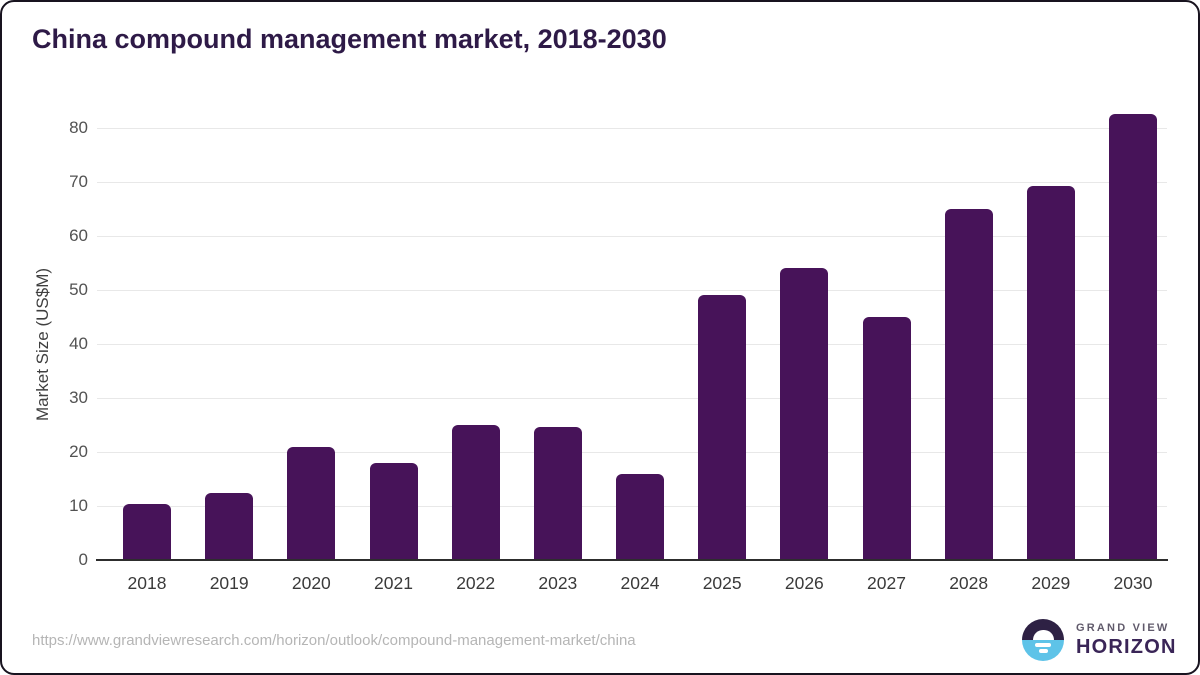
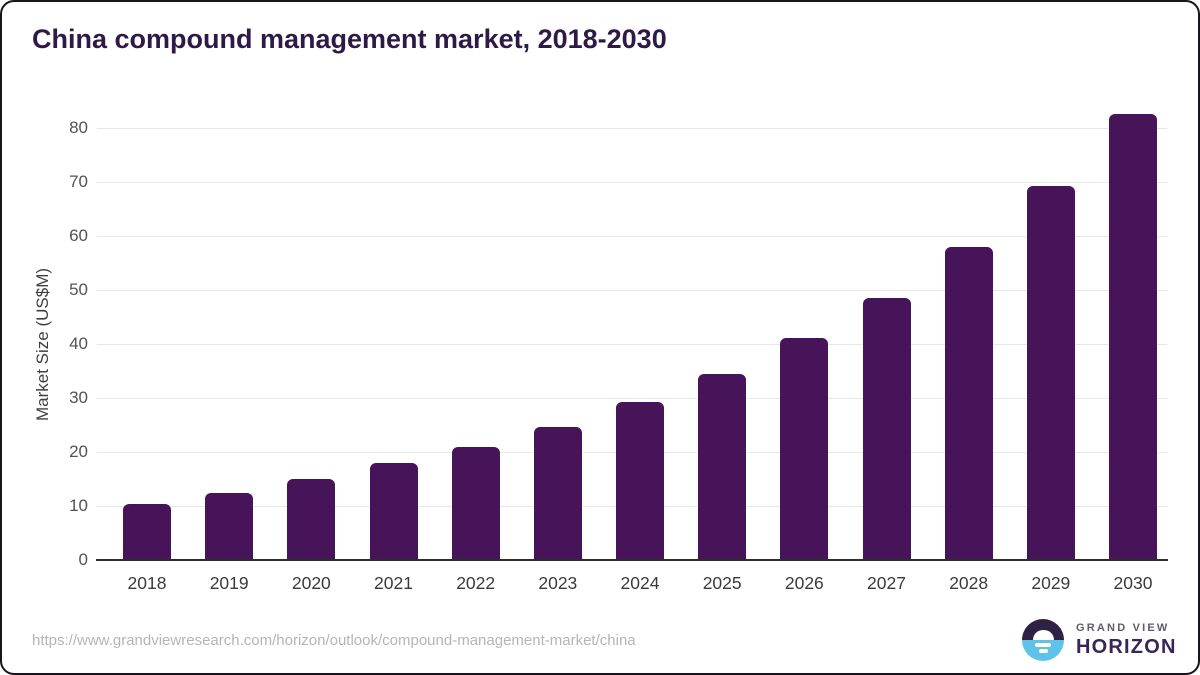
2020: 21 -> 15
2022: 25 -> 21
2024: 16 -> 29
2025: 49 -> 34
2026: 54 -> 41
2027: 45 -> 49
2028: 65 -> 58
